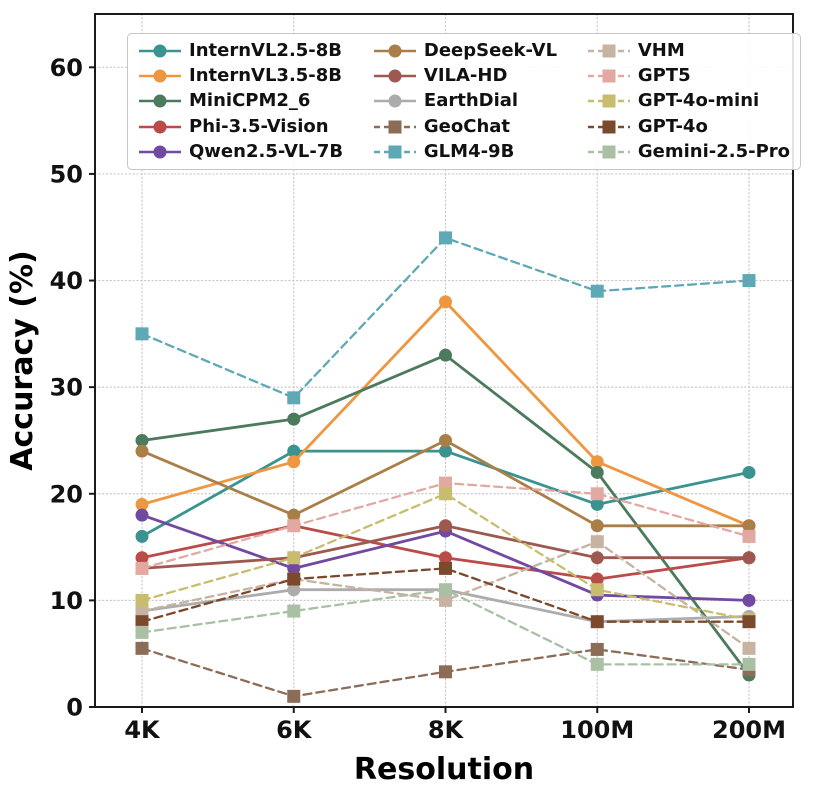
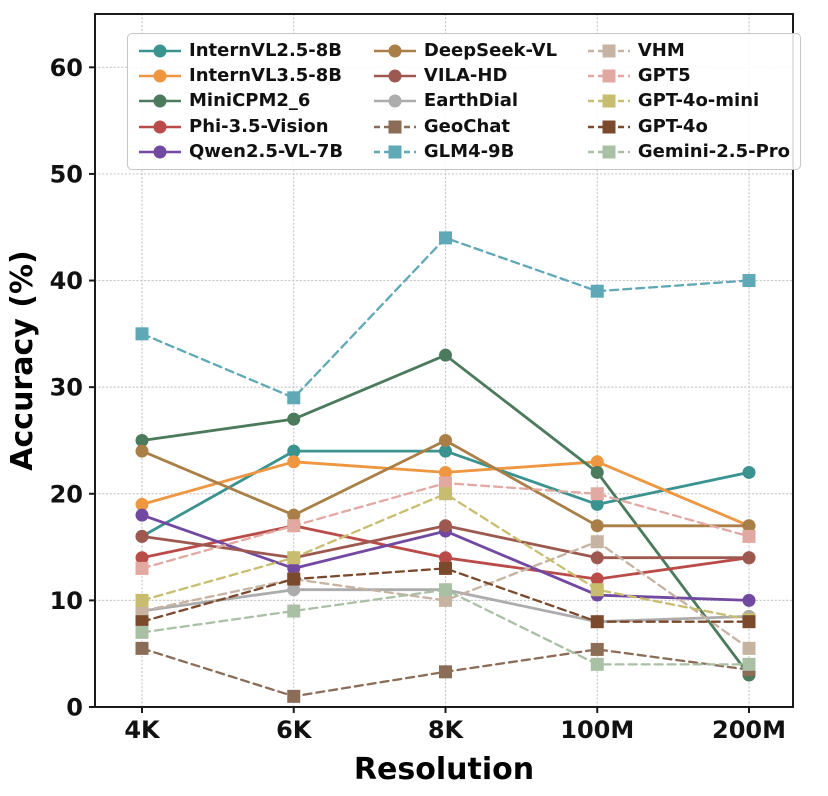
VILA-HD/4K: 13 -> 16
InternVL3.5-8B/8K: 38 -> 22
